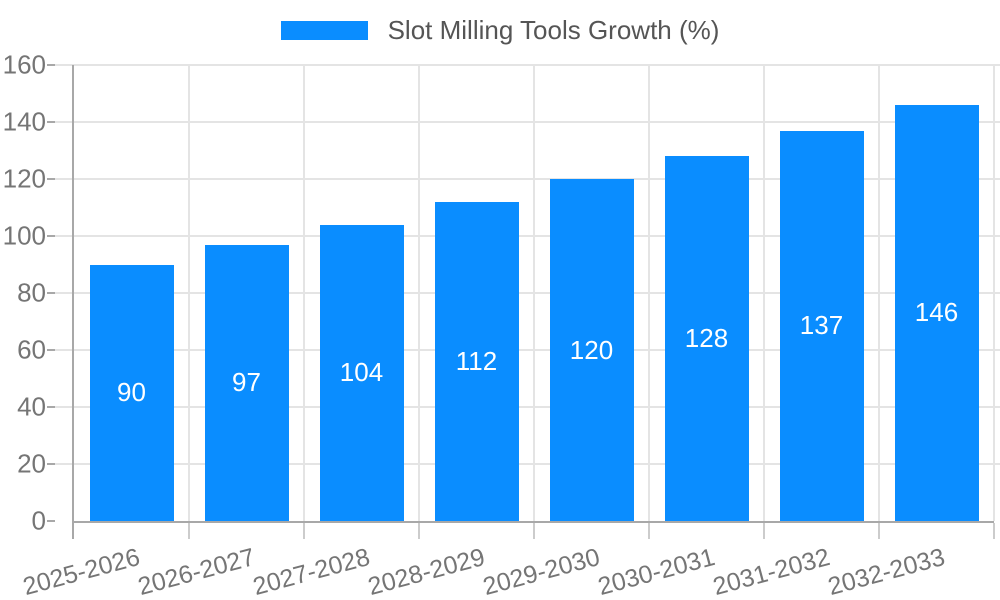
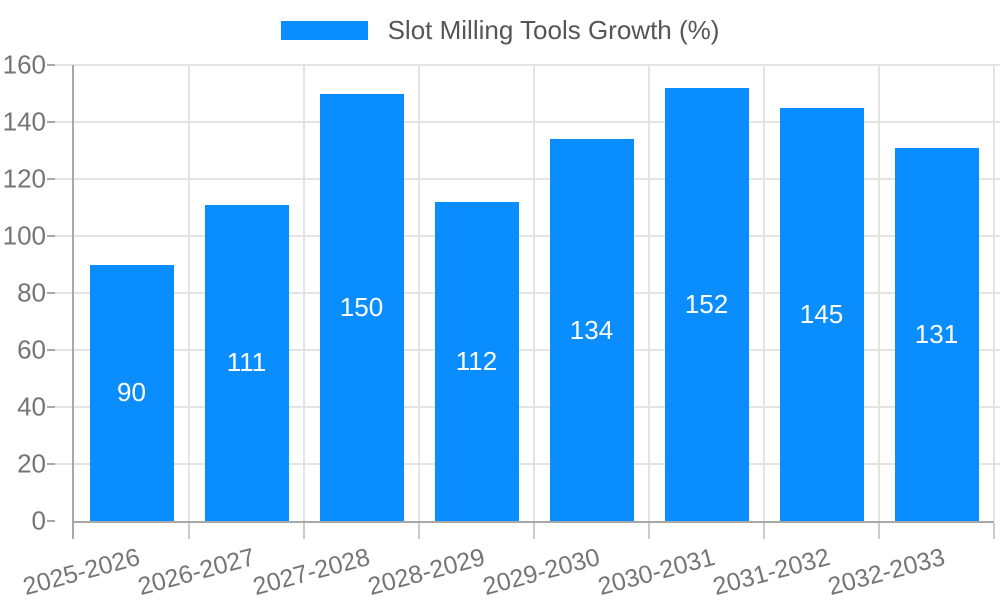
2026-2027: 97 -> 111
2027-2028: 104 -> 150
2029-2030: 120 -> 134
2030-2031: 128 -> 152
2031-2032: 137 -> 145
2032-2033: 146 -> 131
